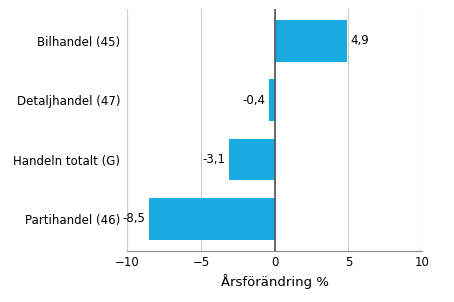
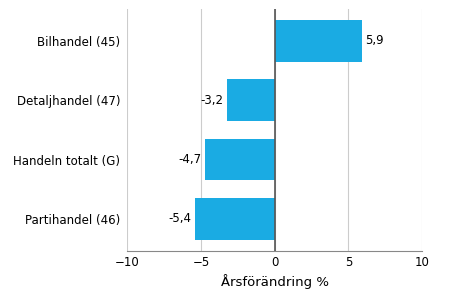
Bilhandel (45): 4,9 -> 5,9
Detaljhandel (47): -0,4 -> -3,2
Handeln totalt (G): -3,1 -> -4,7
Partihandel (46): -8,5 -> -5,4
